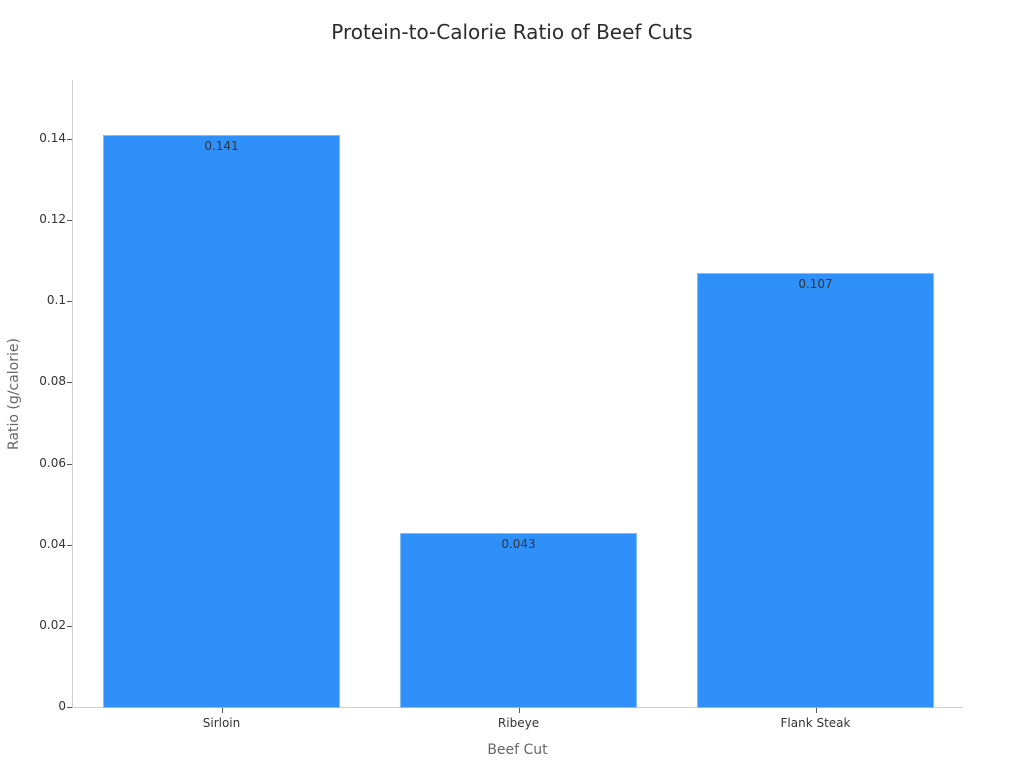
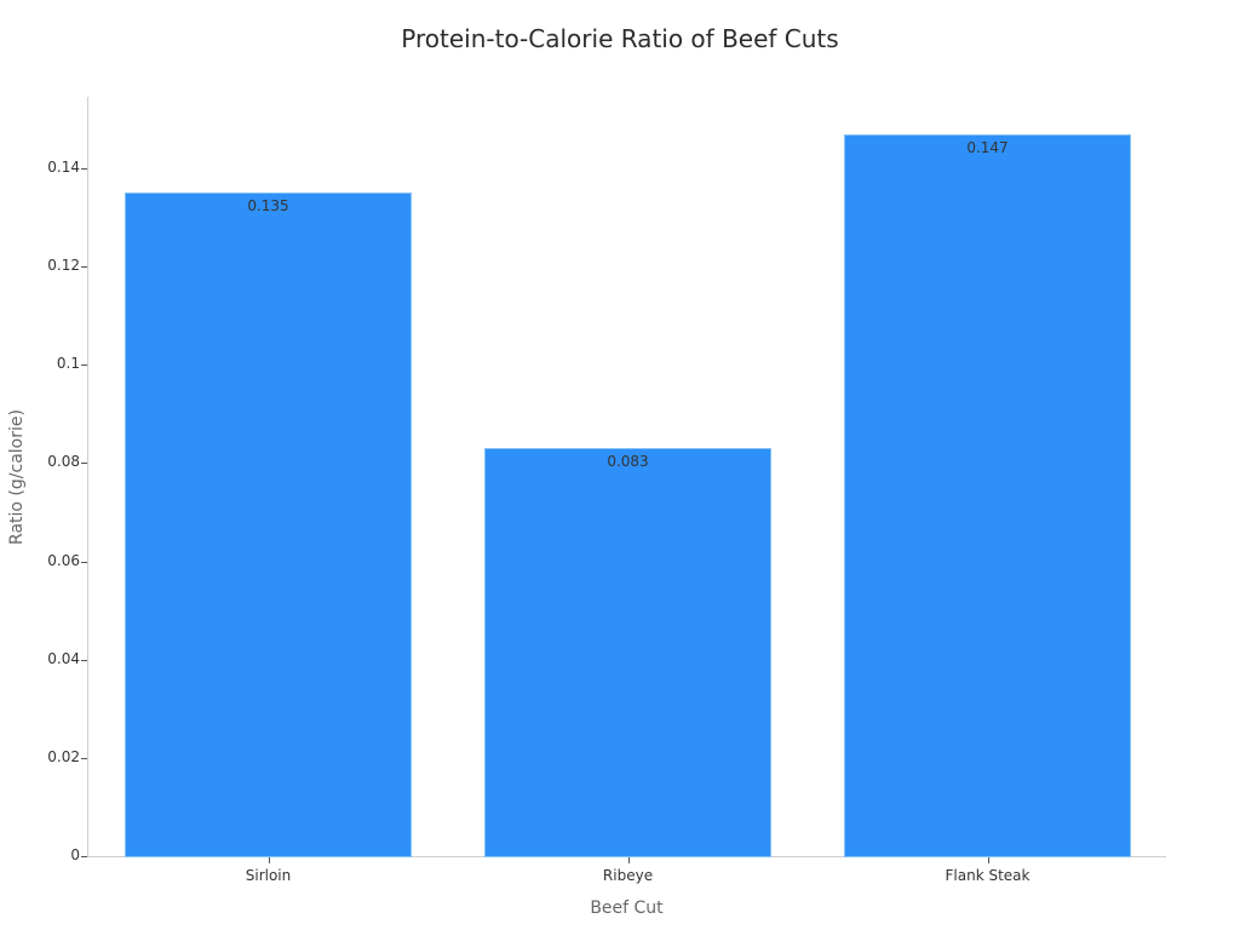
Sirloin: 0.141 -> 0.135
Ribeye: 0.043 -> 0.083
Flank Steak: 0.107 -> 0.147
